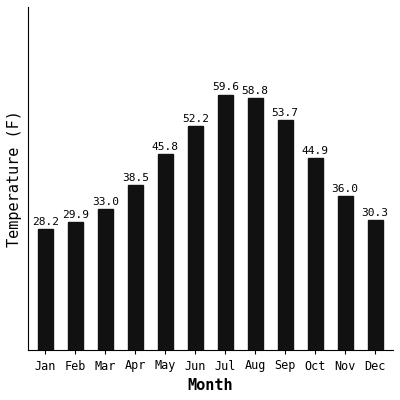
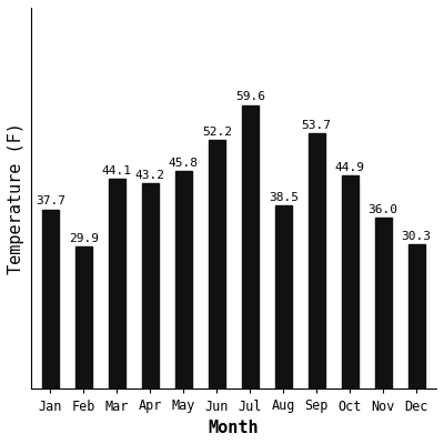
Jan: 28.2 -> 37.7
Mar: 33.0 -> 44.1
Apr: 38.5 -> 43.2
Aug: 58.8 -> 38.5
